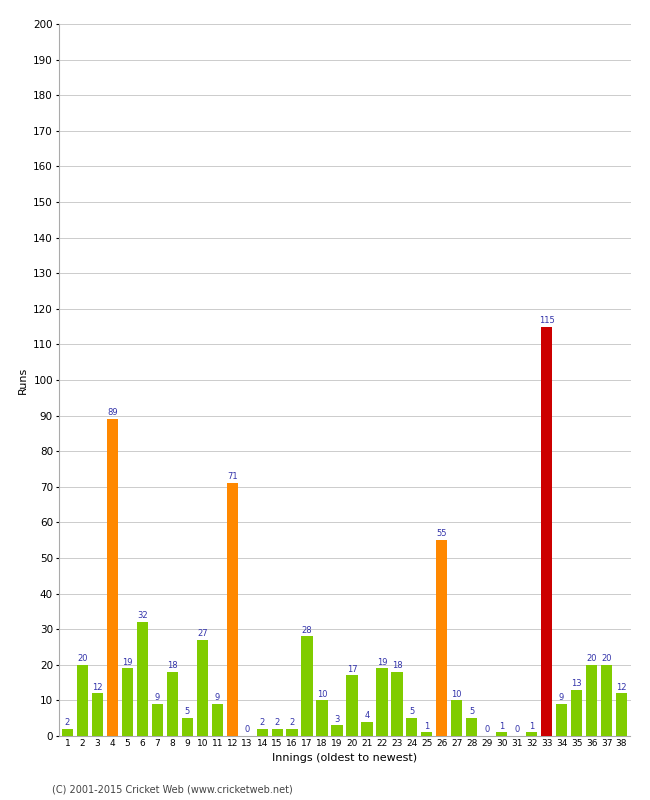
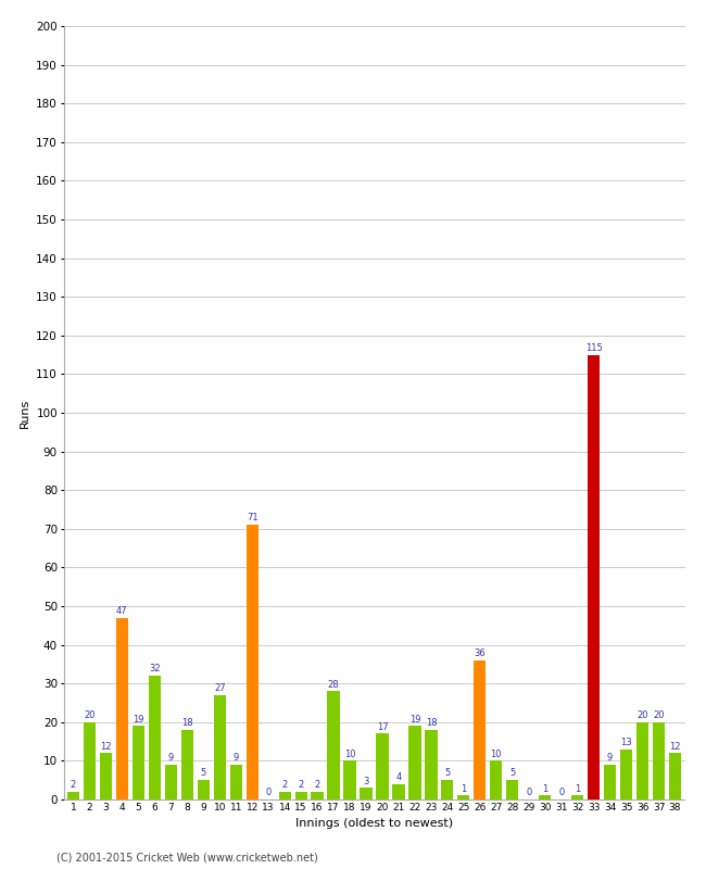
4: 89 -> 47
26: 55 -> 36
